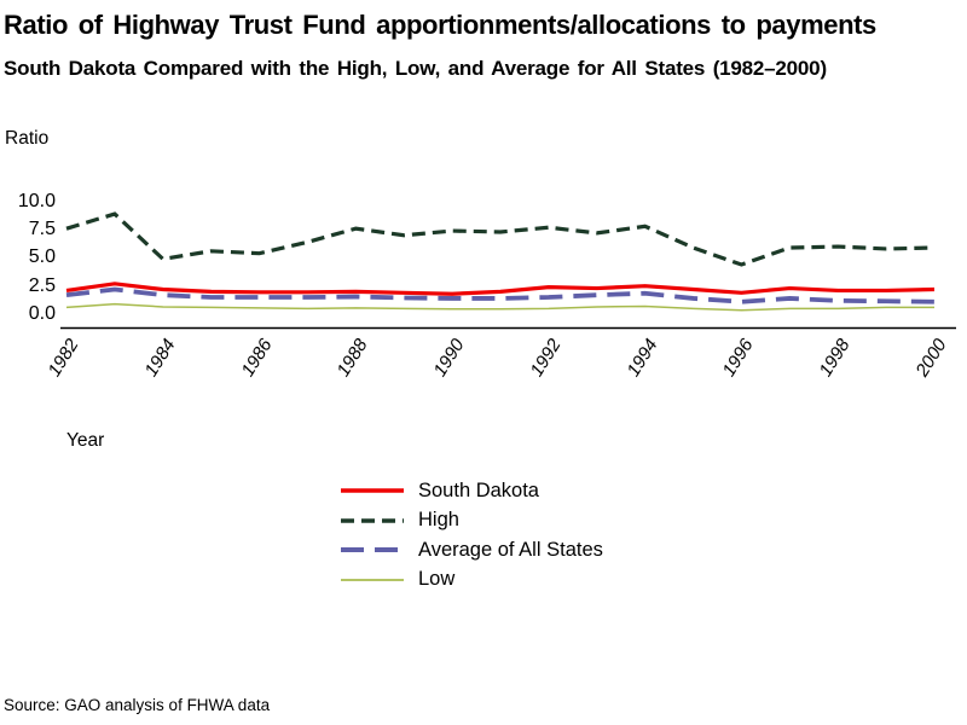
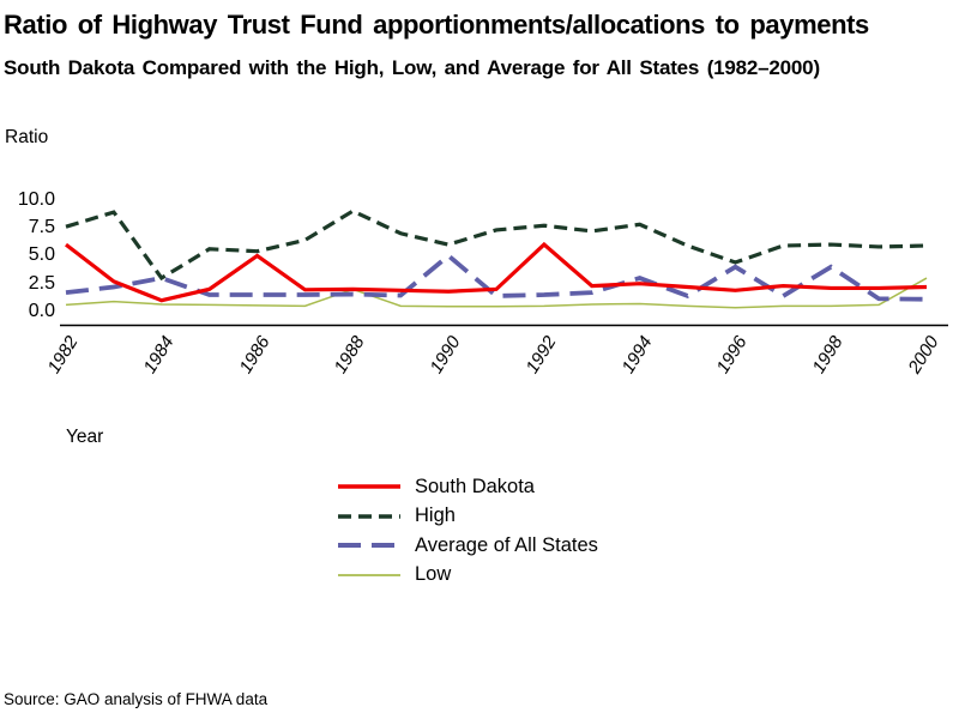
South Dakota/1982: 2 -> 6
South Dakota/1984: 2 -> 1
High/1984: 5 -> 3
Average of All States/1984: 2 -> 3
South Dakota/1986: 2 -> 5
High/1988: 8 -> 9
Low/1988: 1 -> 2
High/1990: 7 -> 6
Average of All States/1990: 1 -> 5
South Dakota/1992: 2 -> 6
Average of All States/1994: 2 -> 3
Average of All States/1996: 1 -> 4
Average of All States/1998: 1 -> 4
Low/2000: 1 -> 3
